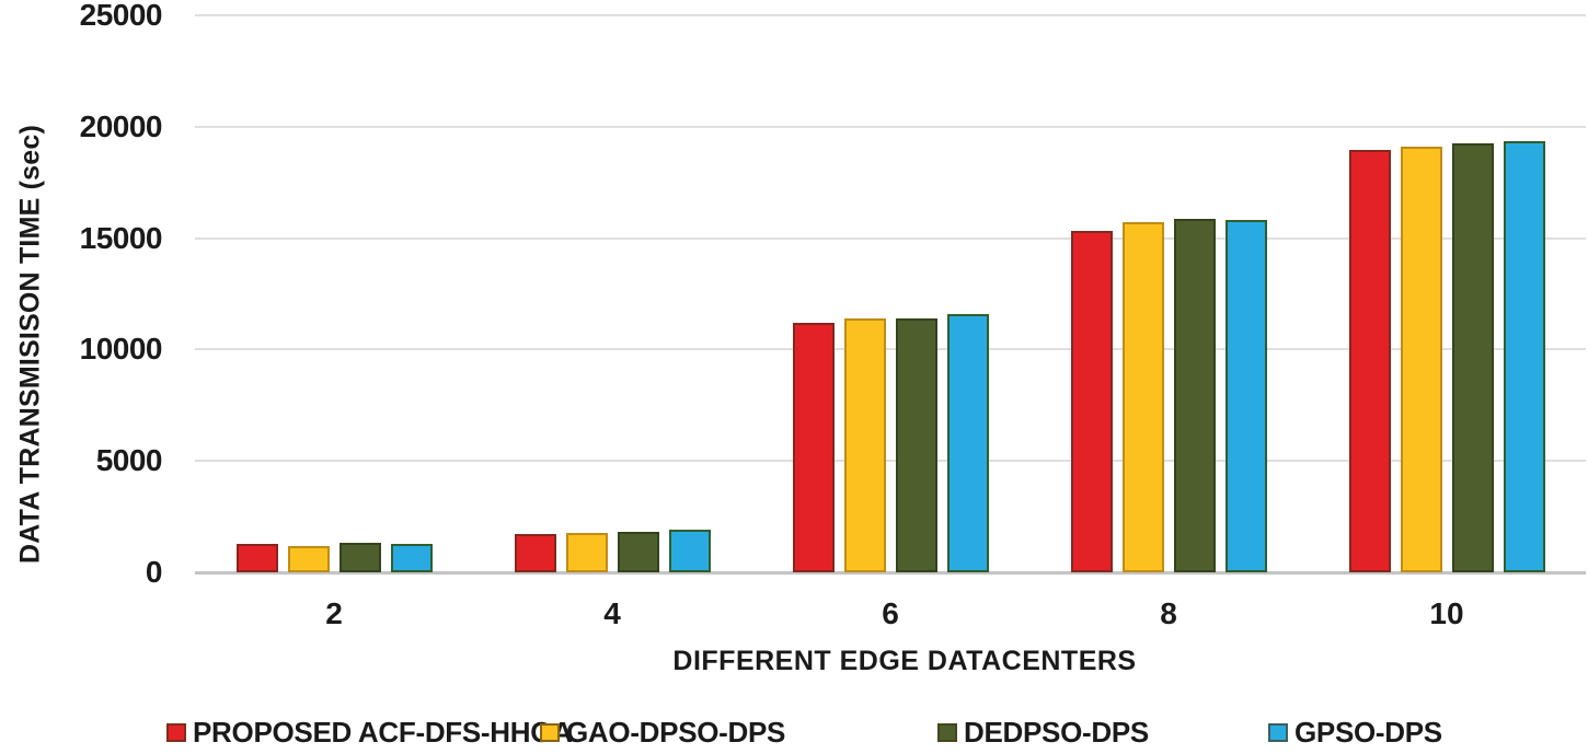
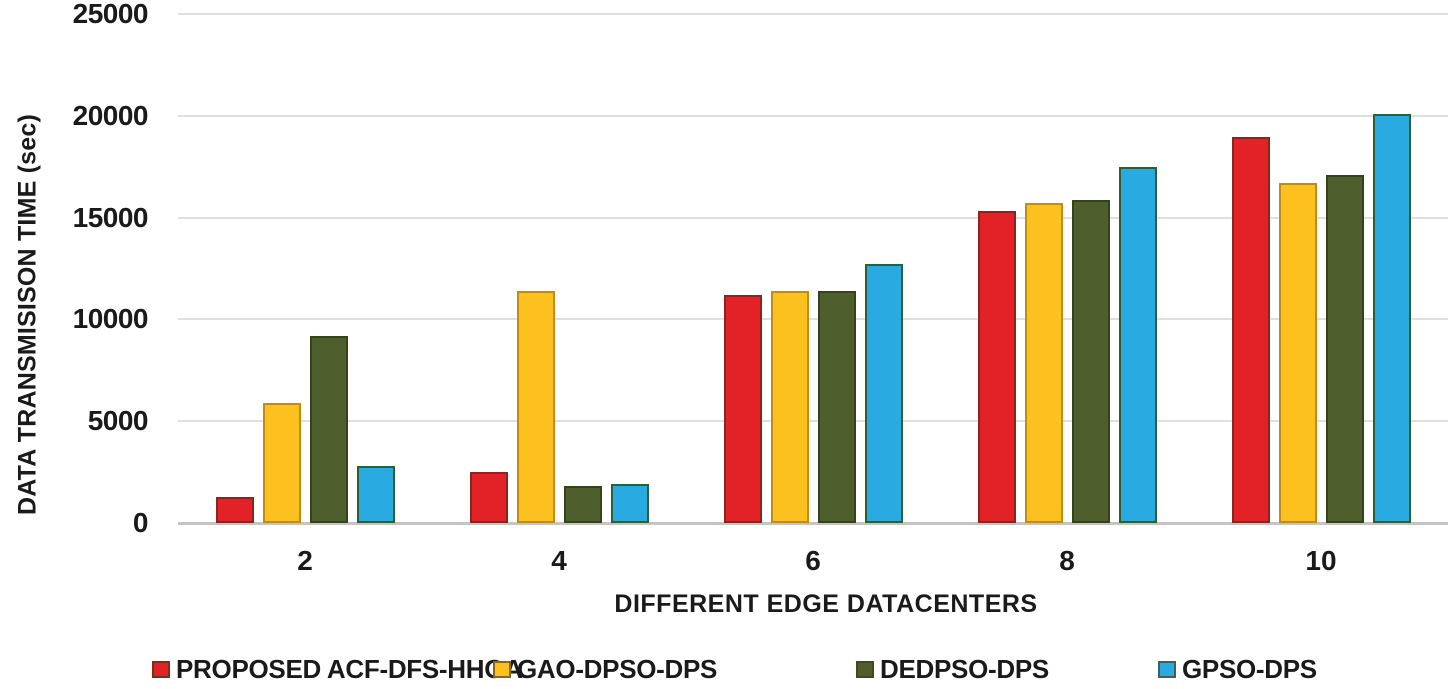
GAO-DPSO-DPS/2: 1200 -> 5900
DEDPSO-DPS/2: 1400 -> 9200
GPSO-DPS/2: 1300 -> 2800
PROPOSED ACF-DFS-HHOA/4: 1700 -> 2500
GAO-DPSO-DPS/4: 1800 -> 11400
GPSO-DPS/6: 11600 -> 12700
GPSO-DPS/8: 15800 -> 17500
GAO-DPSO-DPS/10: 19100 -> 16700
DEDPSO-DPS/10: 19200 -> 17100
GPSO-DPS/10: 19400 -> 20100
